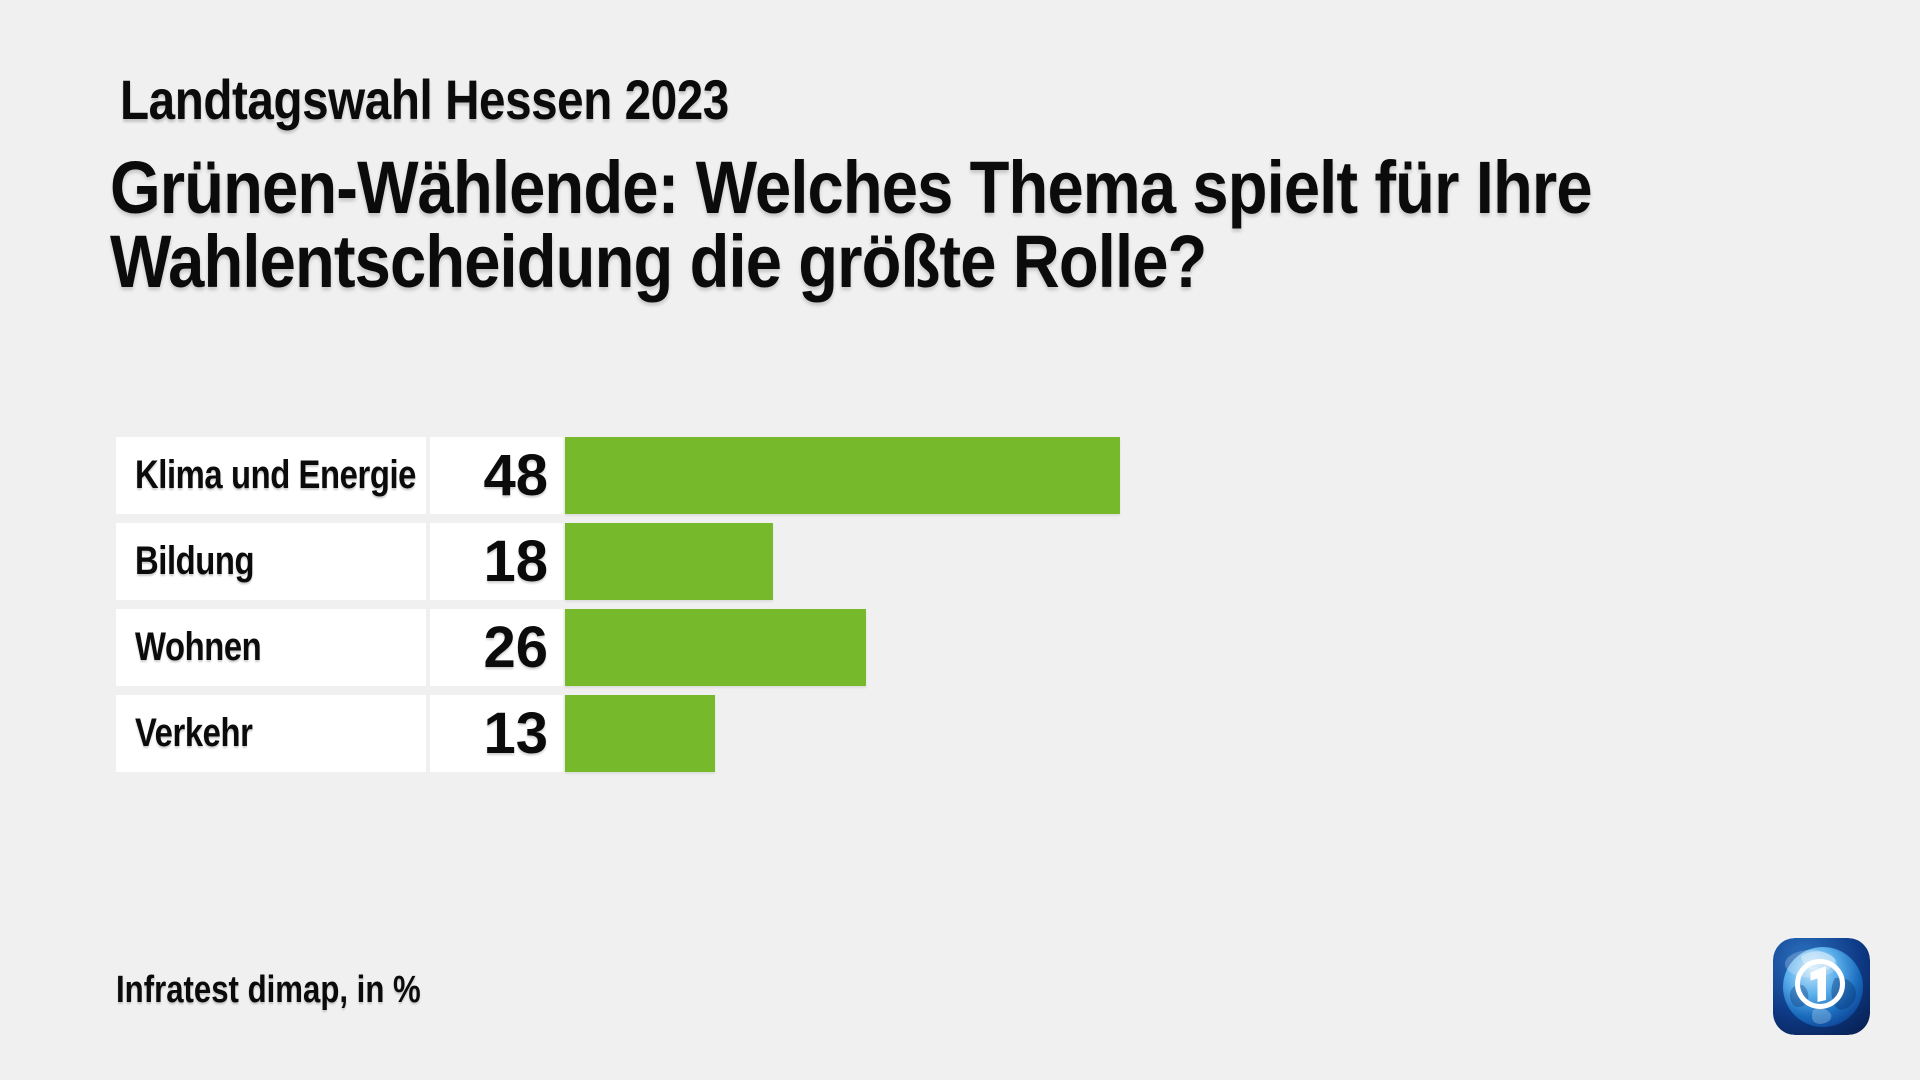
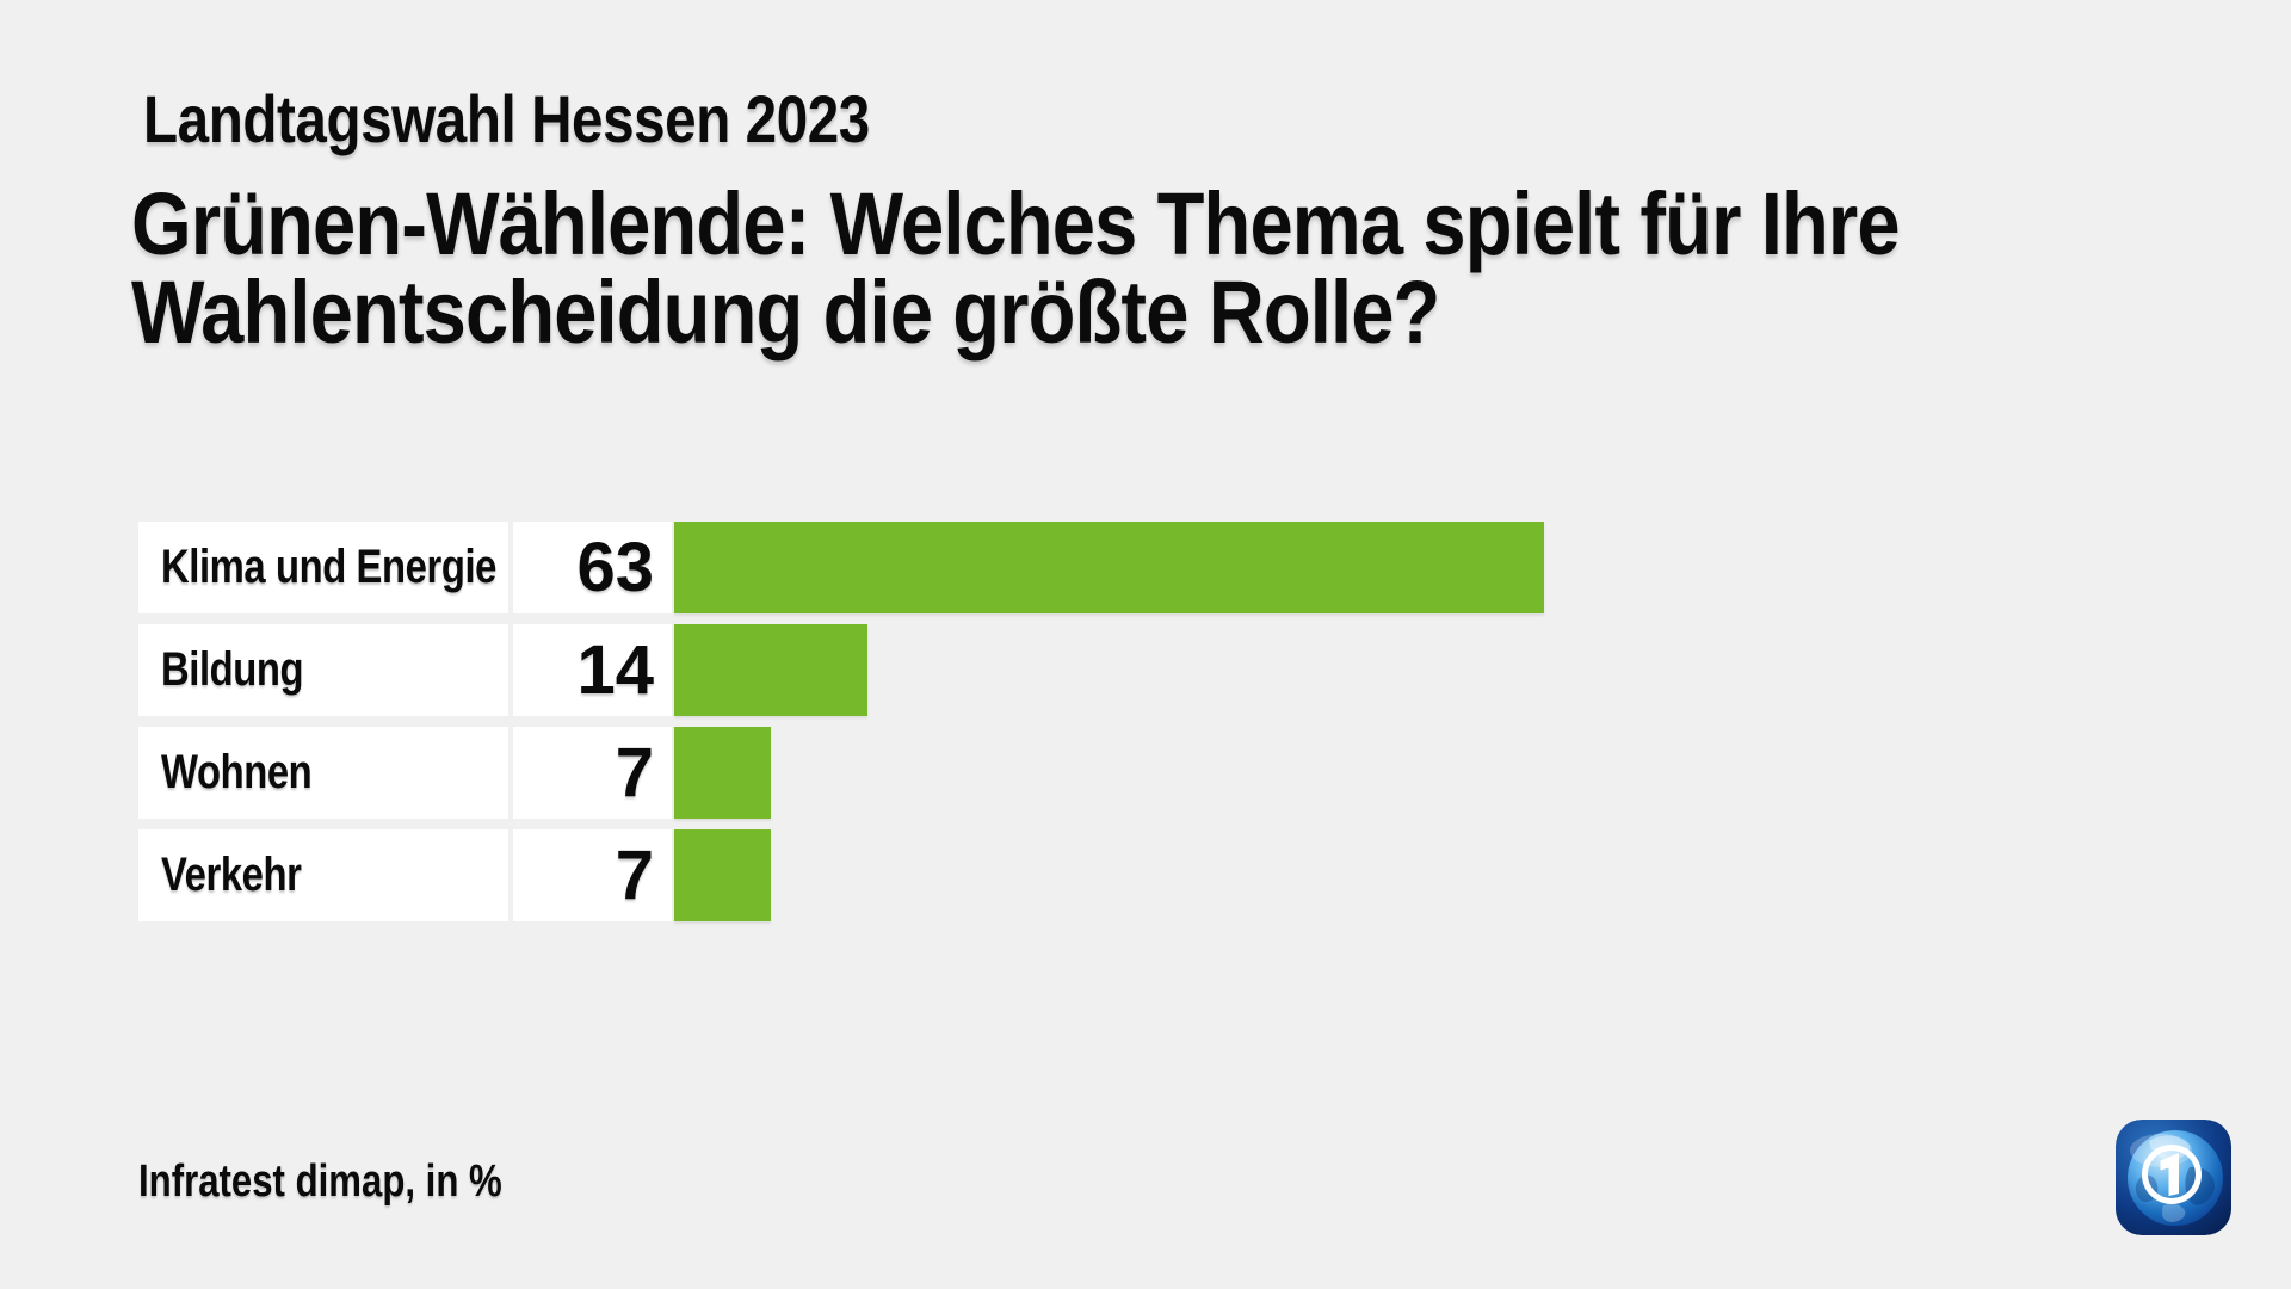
Klima und Energie: 48 -> 63
Bildung: 18 -> 14
Wohnen: 26 -> 7
Verkehr: 13 -> 7
